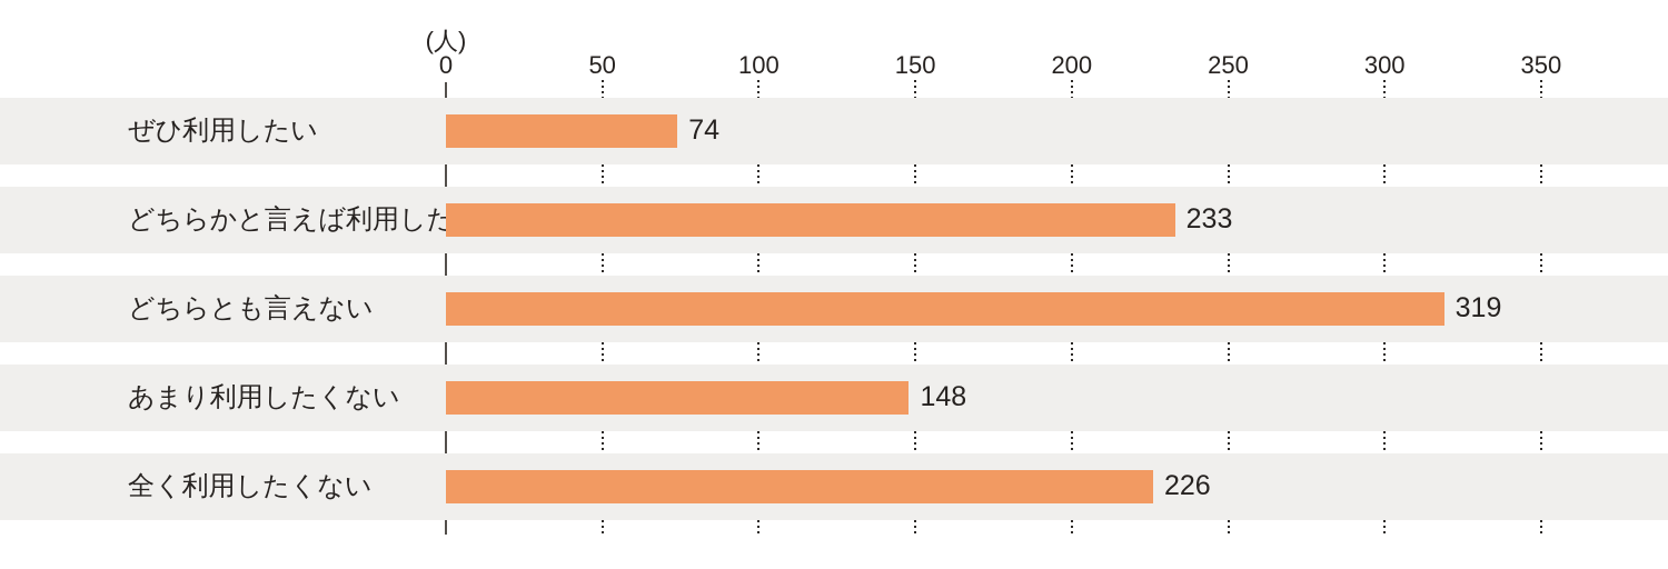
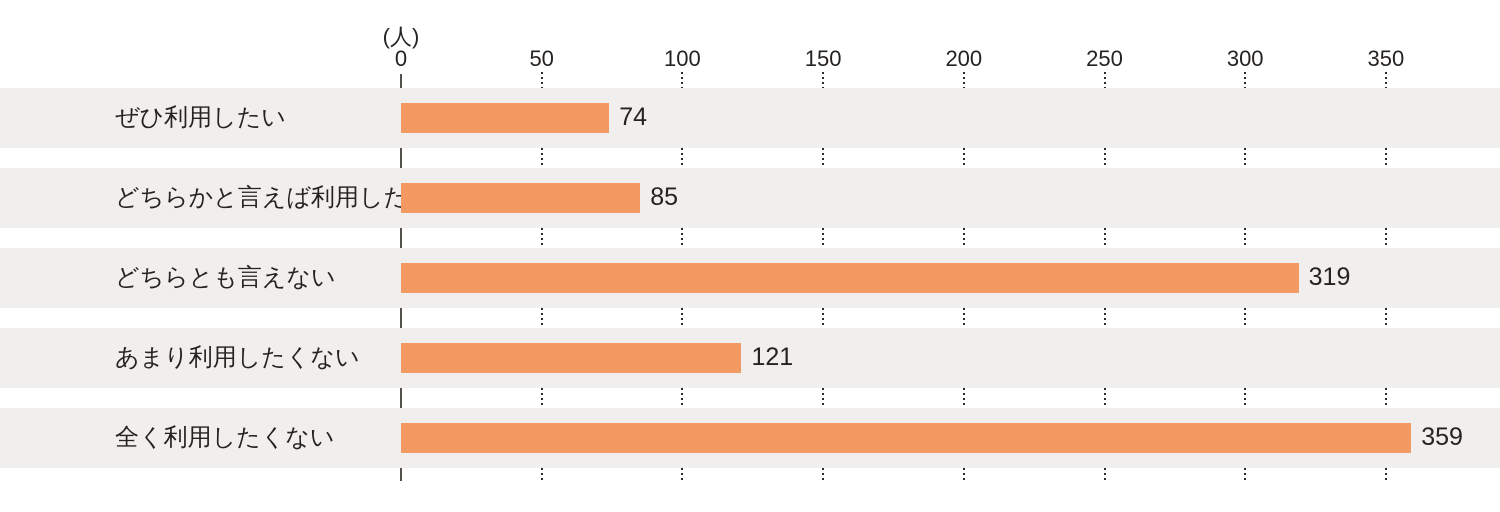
どちらかと言えば利用したい: 233 -> 85
あまり利用したくない: 148 -> 121
全く利用したくない: 226 -> 359
